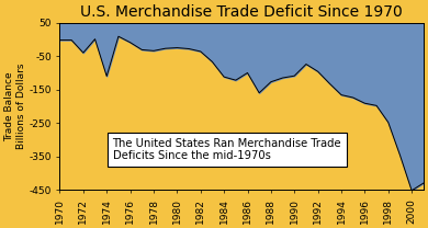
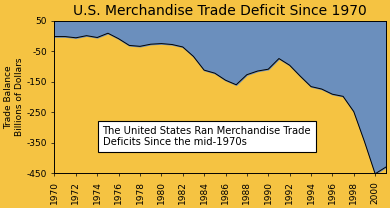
1972: -40 -> -6
1974: -110 -> -5
1986: -100 -> -145
